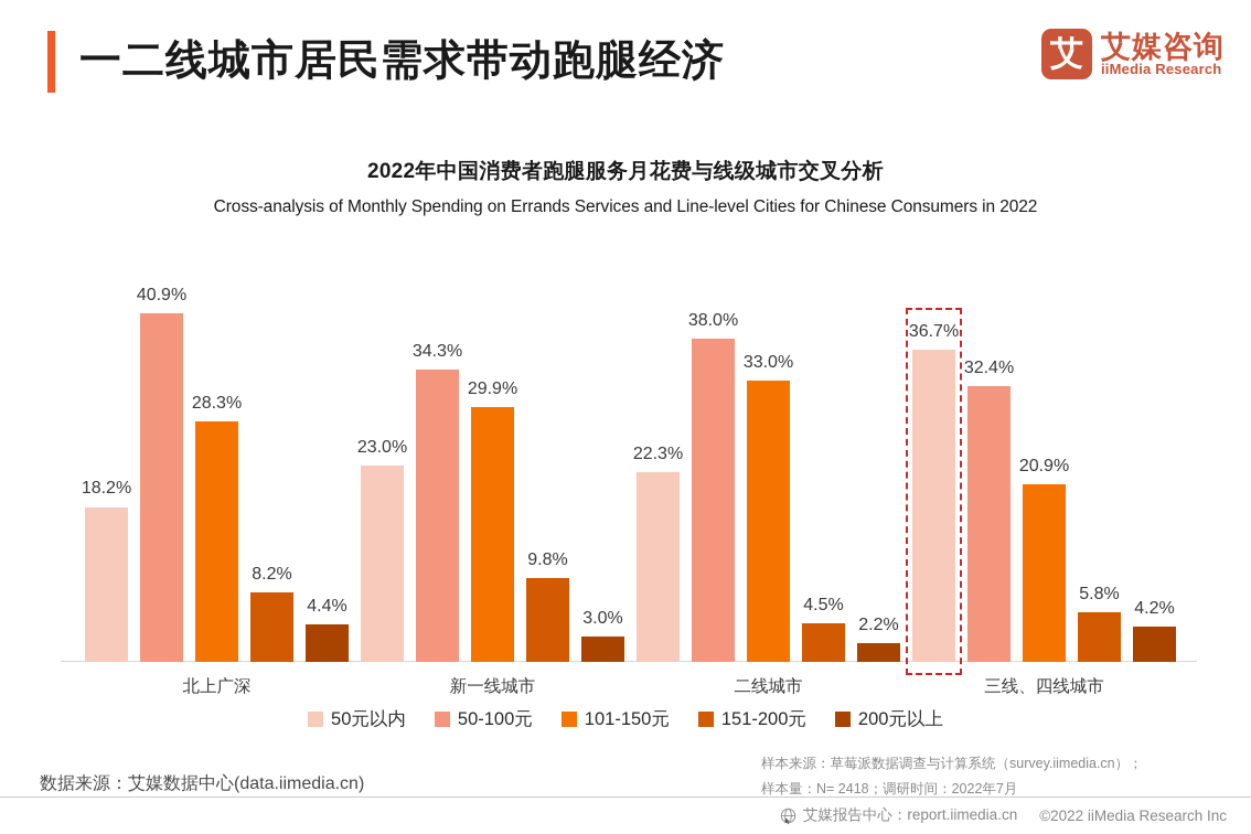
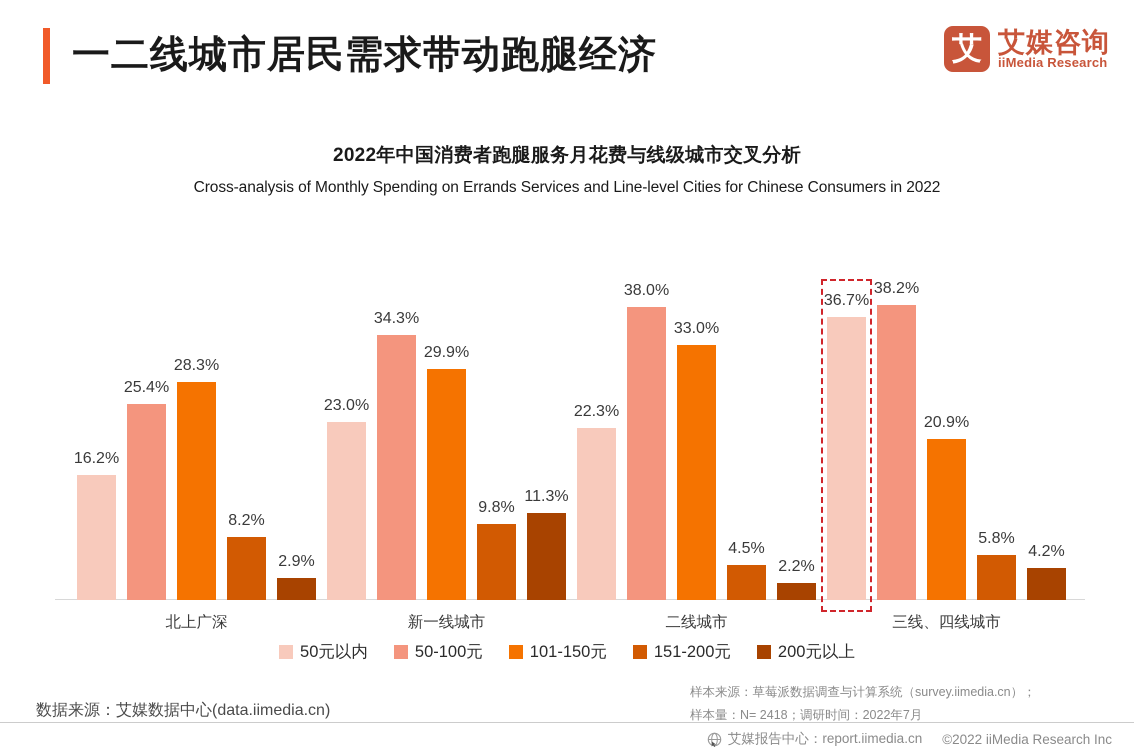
50元以内/北上广深: 18.2% -> 16.2%
50-100元/北上广深: 40.9% -> 25.4%
200元以上/北上广深: 4.4% -> 2.9%
200元以上/新一线城市: 3.0% -> 11.3%
50-100元/三线、四线城市: 32.4% -> 38.2%
